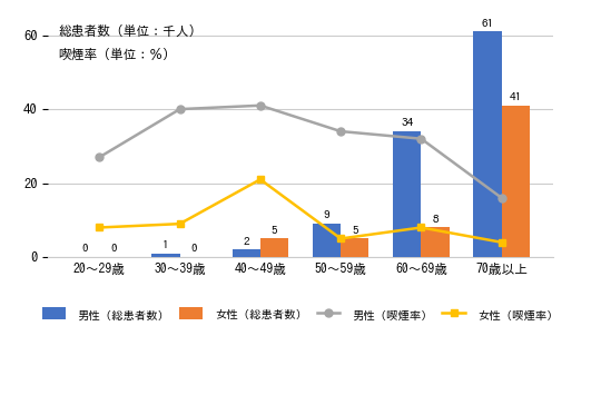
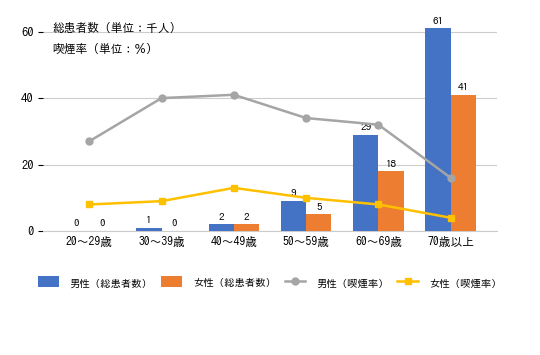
女性（喫煙率）/40～49歳: 21 -> 13
女性（総患者数）/40～49歳: 5 -> 2
女性（喫煙率）/50～59歳: 5 -> 10
男性（総患者数）/60～69歳: 34 -> 29
女性（総患者数）/60～69歳: 8 -> 18
